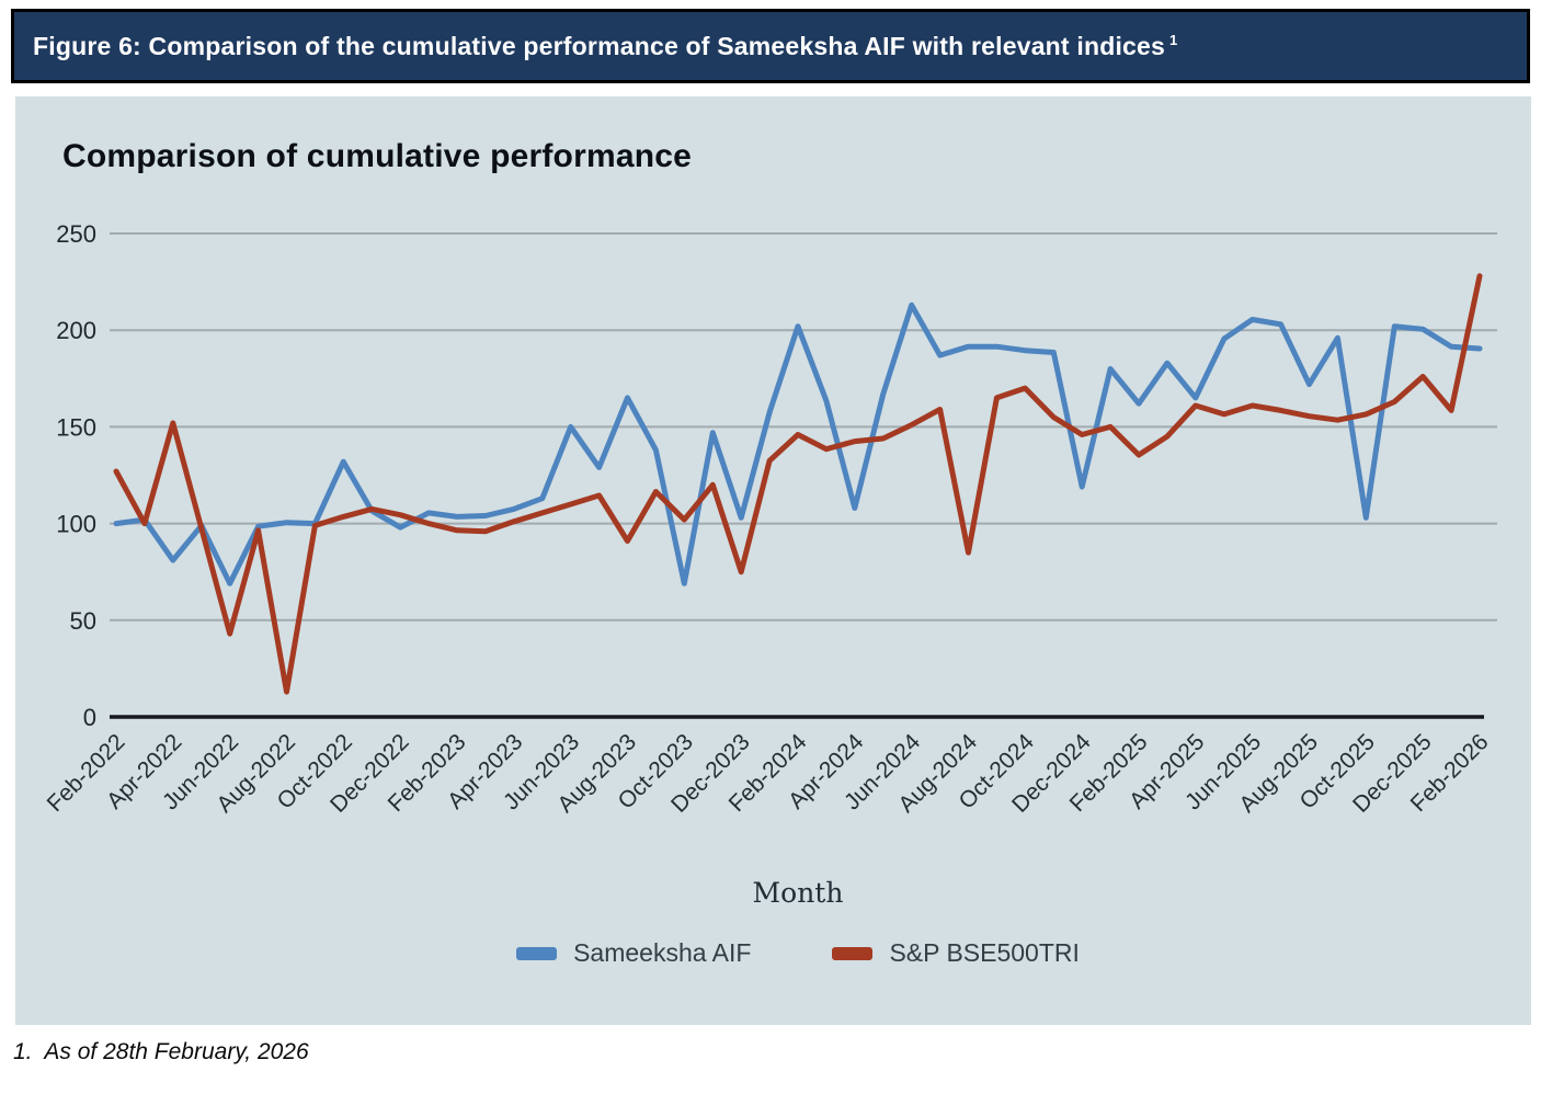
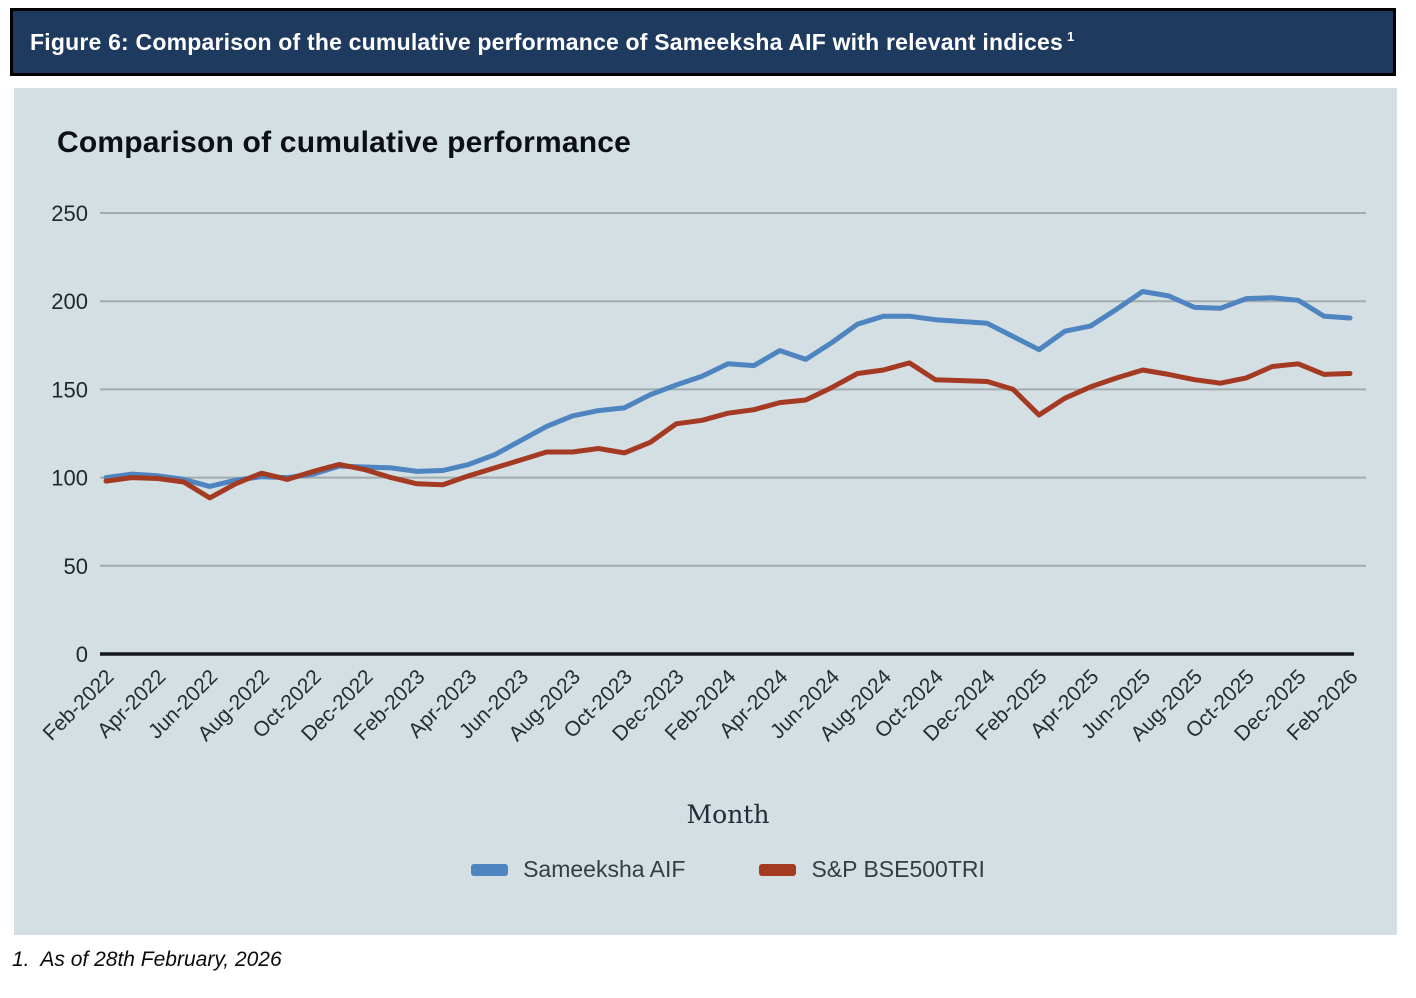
S&P BSE500TRI/Feb-2022: 127 -> 98
Sameeksha AIF/Apr-2022: 81 -> 101
S&P BSE500TRI/Apr-2022: 152 -> 100
Sameeksha AIF/Jun-2022: 69 -> 95
S&P BSE500TRI/Jun-2022: 43 -> 88
S&P BSE500TRI/Aug-2022: 13 -> 102
Sameeksha AIF/Oct-2022: 132 -> 102
Sameeksha AIF/Dec-2022: 98 -> 106
Sameeksha AIF/Jun-2023: 150 -> 121
Sameeksha AIF/Aug-2023: 165 -> 135
S&P BSE500TRI/Aug-2023: 91 -> 114
Sameeksha AIF/Oct-2023: 69 -> 140
S&P BSE500TRI/Oct-2023: 102 -> 114
Sameeksha AIF/Dec-2023: 103 -> 152
S&P BSE500TRI/Dec-2023: 75 -> 130
Sameeksha AIF/Feb-2024: 202 -> 164
S&P BSE500TRI/Feb-2024: 146 -> 136
Sameeksha AIF/Apr-2024: 108 -> 172
Sameeksha AIF/Jun-2024: 213 -> 176
S&P BSE500TRI/Aug-2024: 85 -> 161
S&P BSE500TRI/Oct-2024: 170 -> 156
Sameeksha AIF/Dec-2024: 119 -> 188
S&P BSE500TRI/Dec-2024: 146 -> 154
Sameeksha AIF/Feb-2025: 162 -> 172
Sameeksha AIF/Apr-2025: 165 -> 186
S&P BSE500TRI/Apr-2025: 161 -> 152
Sameeksha AIF/Aug-2025: 172 -> 196
Sameeksha AIF/Oct-2025: 103 -> 202
S&P BSE500TRI/Dec-2025: 176 -> 164
S&P BSE500TRI/Feb-2026: 228 -> 159
